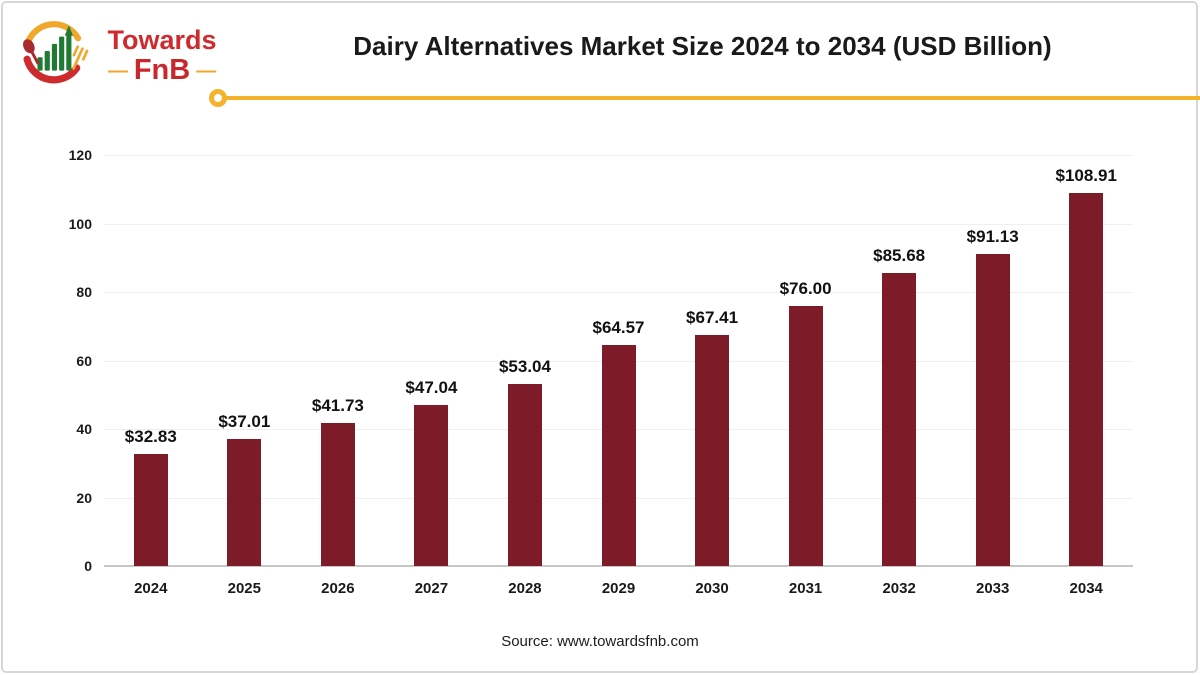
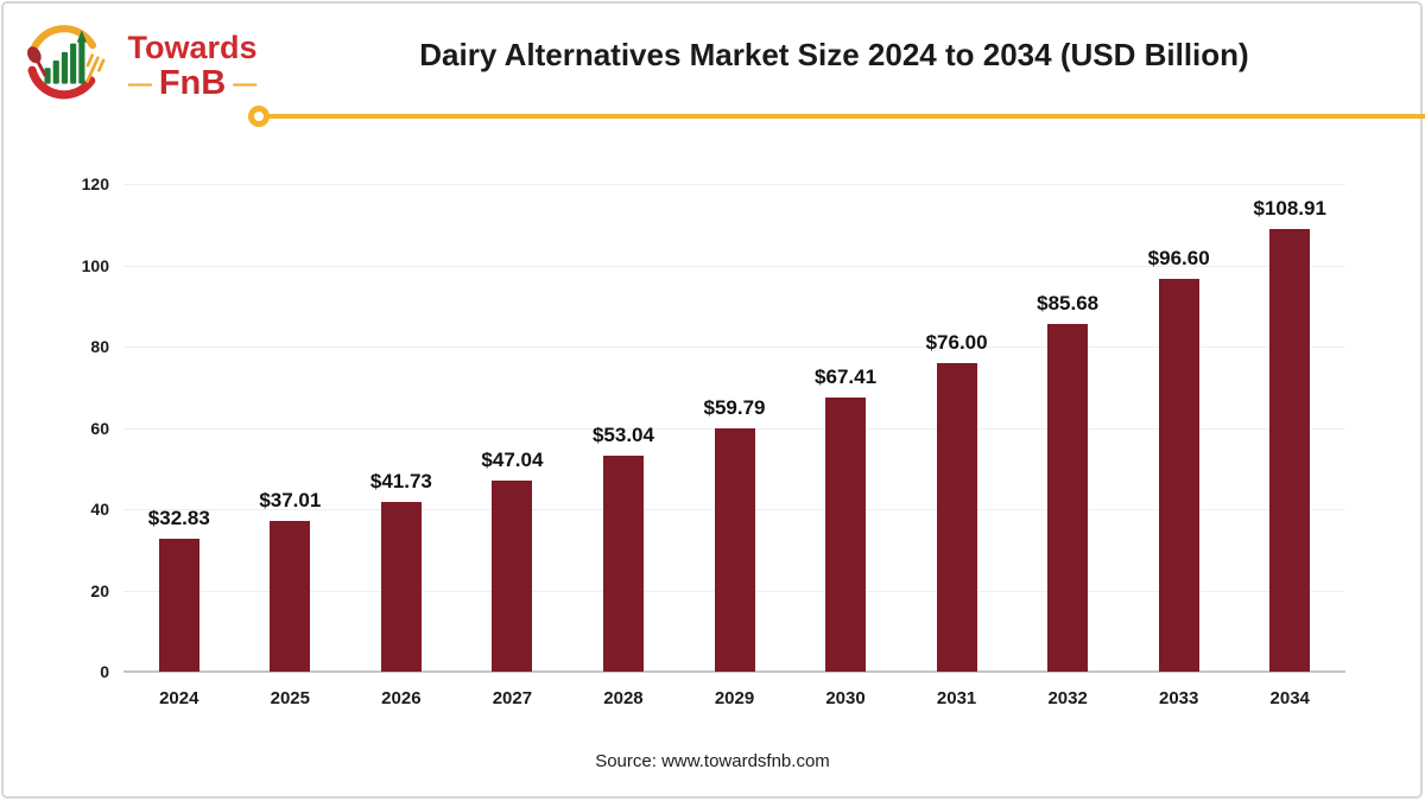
2029: $64.57 -> $59.79
2033: $91.13 -> $96.60
